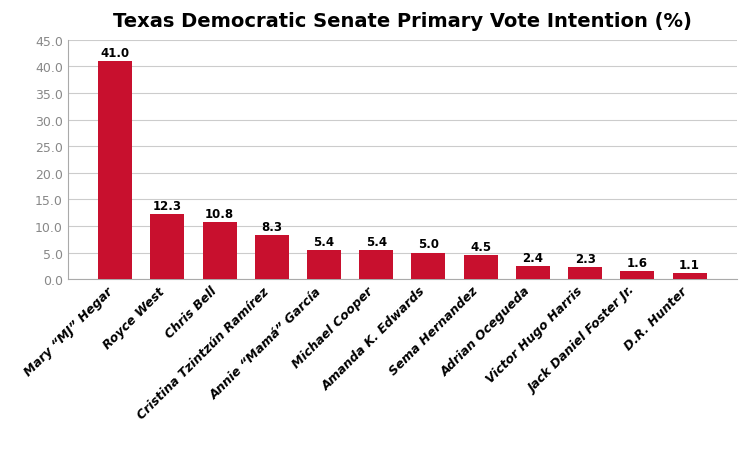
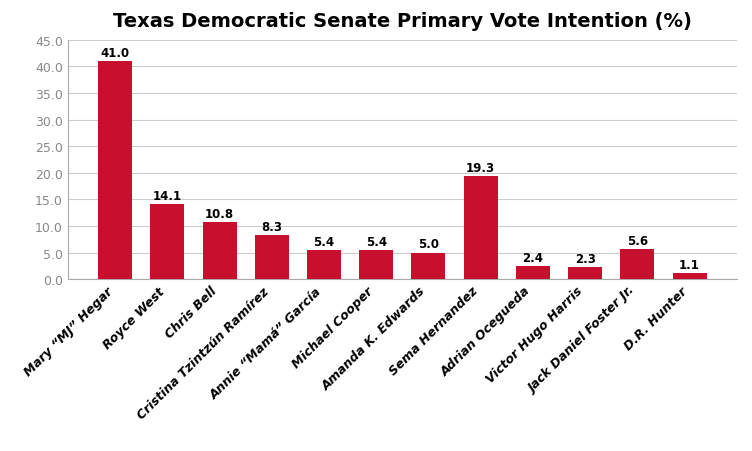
Royce West: 12.3 -> 14.1
Sema Hernandez: 4.5 -> 19.3
Jack Daniel Foster Jr.: 1.6 -> 5.6
